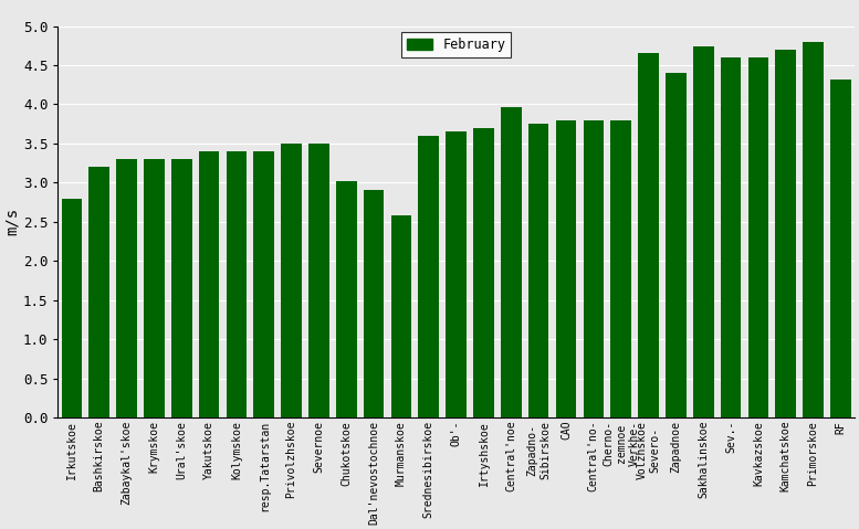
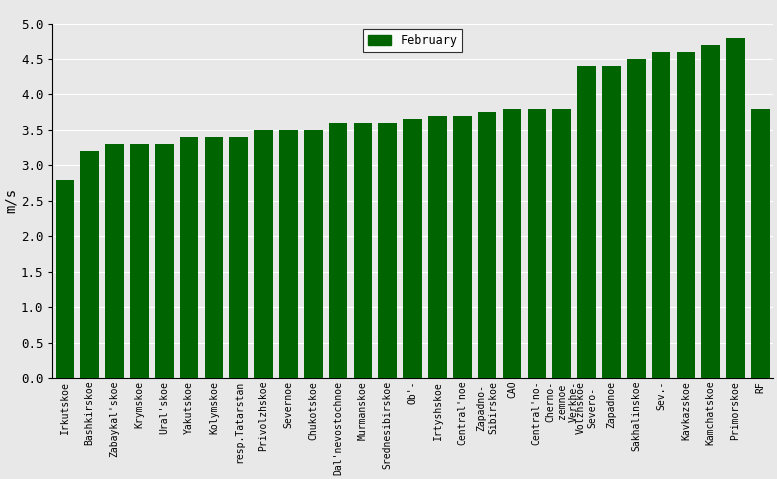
Chukotskoe: 3.02 -> 3.50
Dal'nevostochnoe: 2.90 -> 3.60
Murmanskoe: 2.58 -> 3.60
Central'noe: 3.96 -> 3.70
Volzhskoe Severo-: 4.66 -> 4.40
Sakhalinskoe: 4.74 -> 4.50
RF: 4.32 -> 3.80
